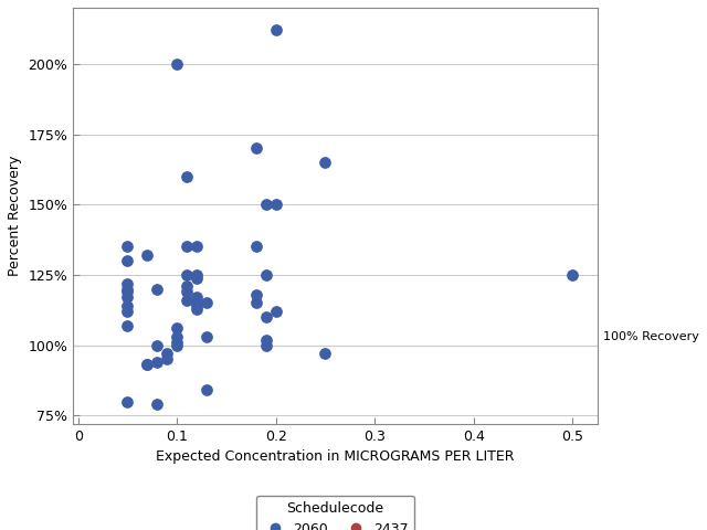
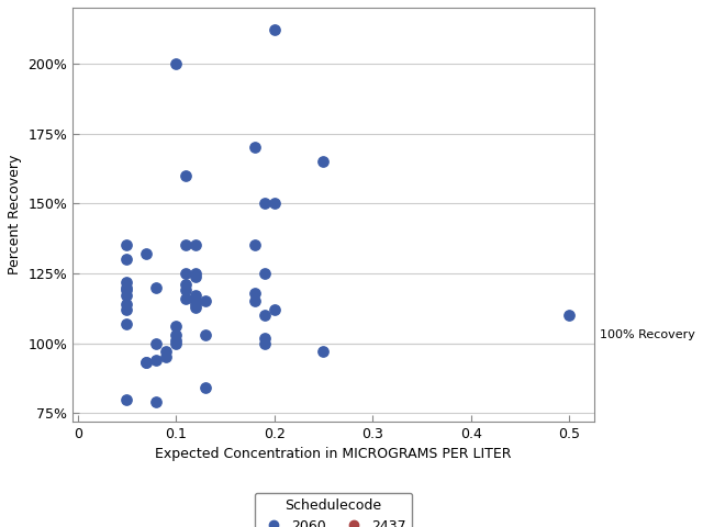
0.5: 125% -> 110%
